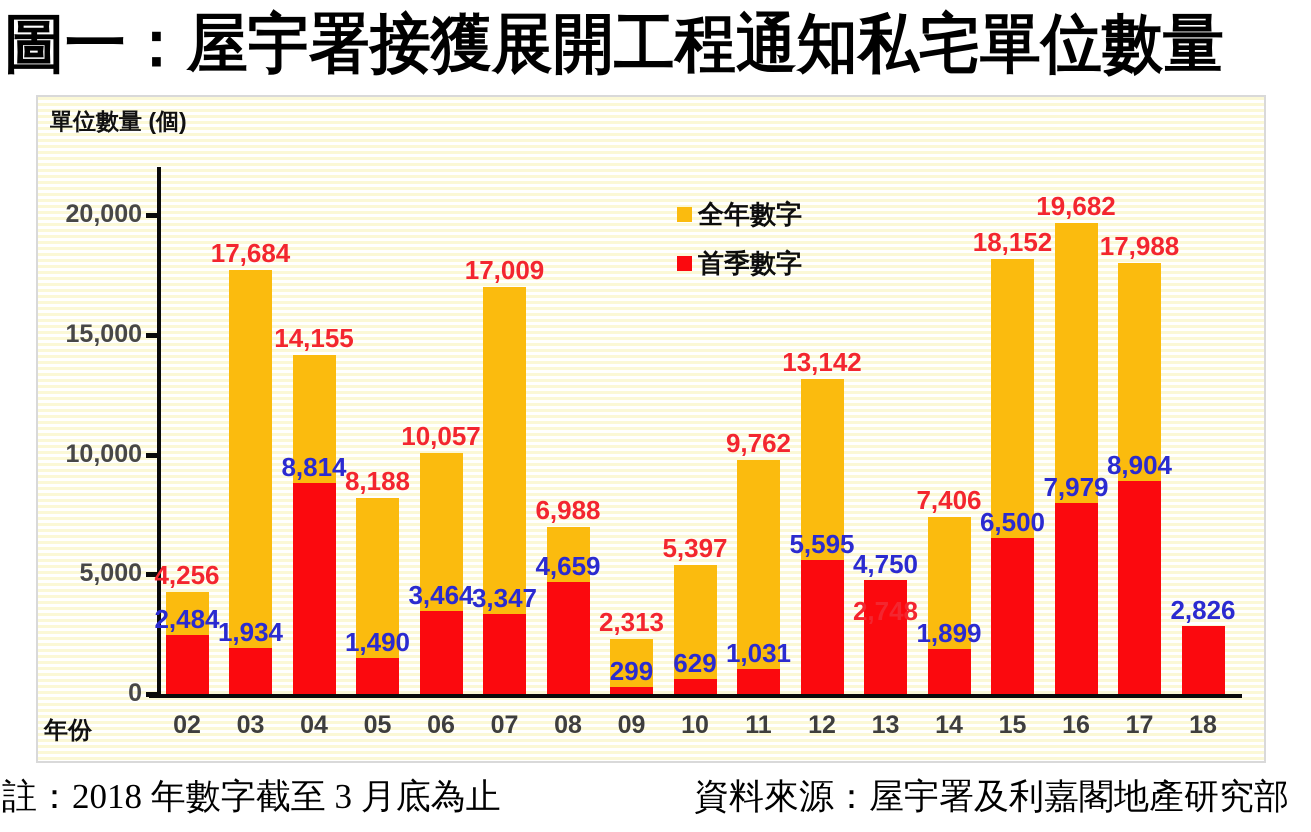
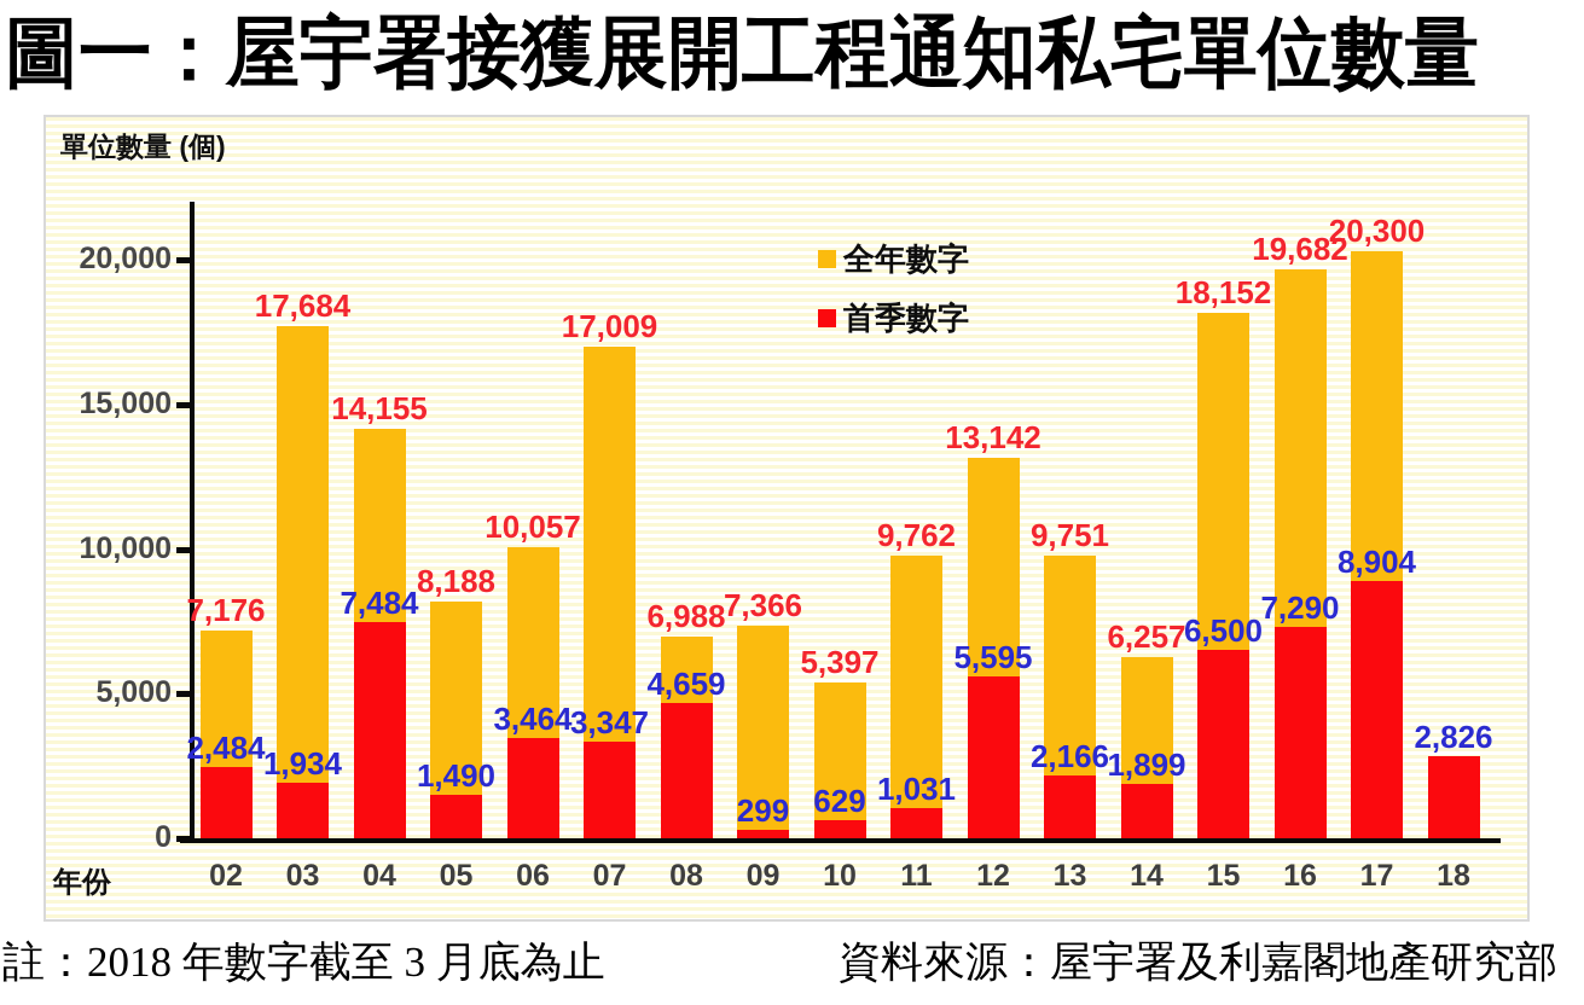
全年數字/02: 4,256 -> 7,176
首季數字/04: 8,814 -> 7,484
全年數字/09: 2,313 -> 7,366
全年數字/13: 2,748 -> 9,751
首季數字/13: 4,750 -> 2,166
全年數字/14: 7,406 -> 6,257
首季數字/16: 7,979 -> 7,290
全年數字/17: 17,988 -> 20,300
